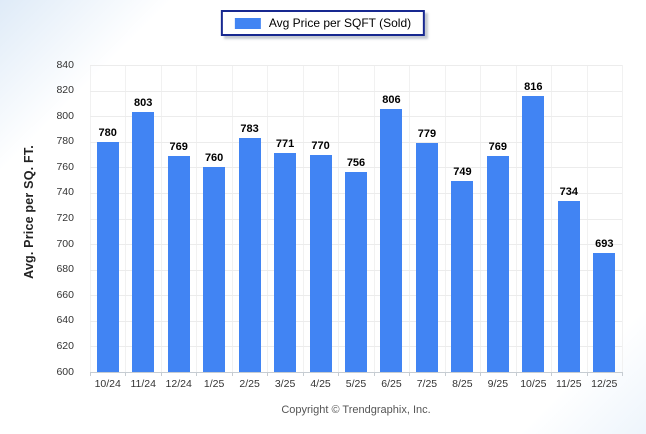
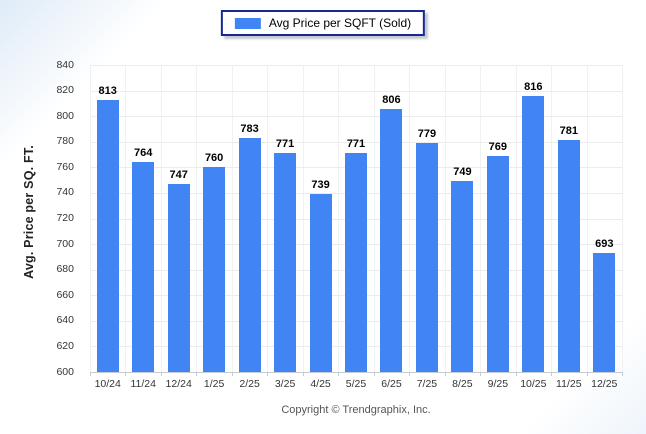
10/24: 780 -> 813
11/24: 803 -> 764
12/24: 769 -> 747
4/25: 770 -> 739
5/25: 756 -> 771
11/25: 734 -> 781
